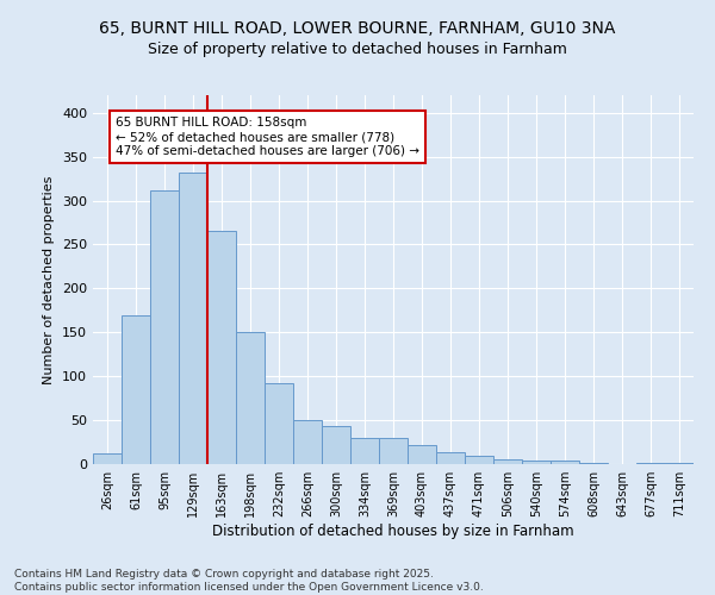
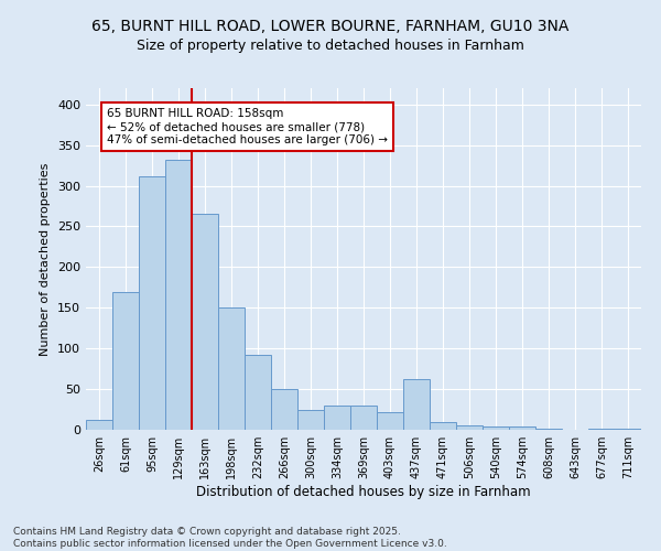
300sqm: 44 -> 24
437sqm: 13 -> 62
